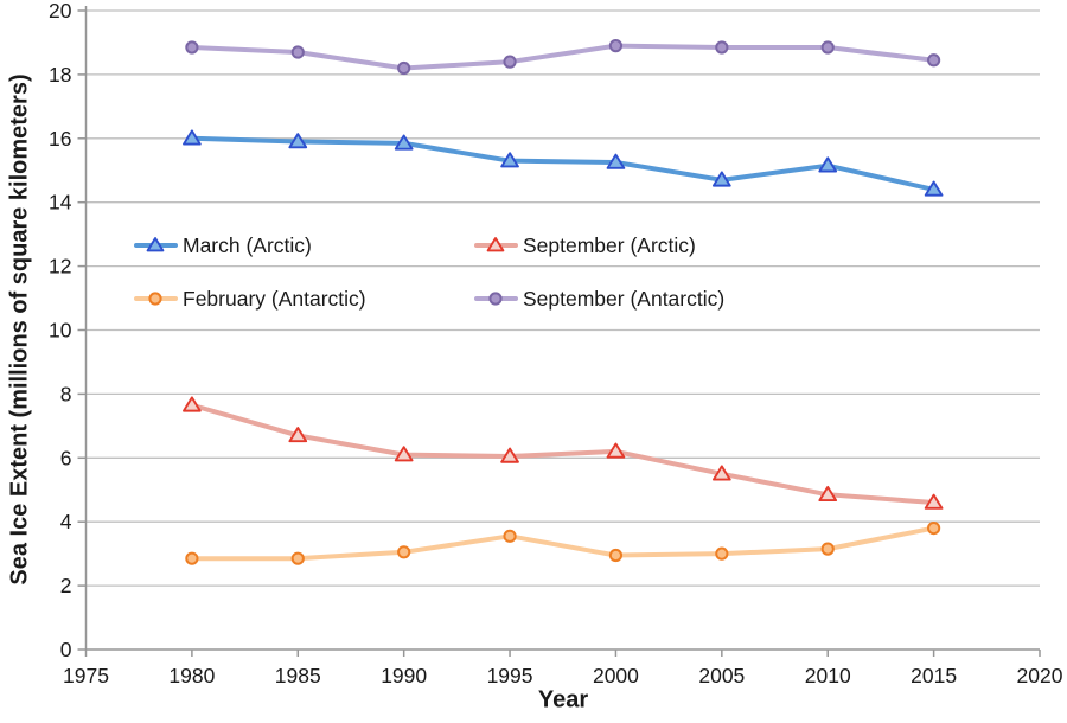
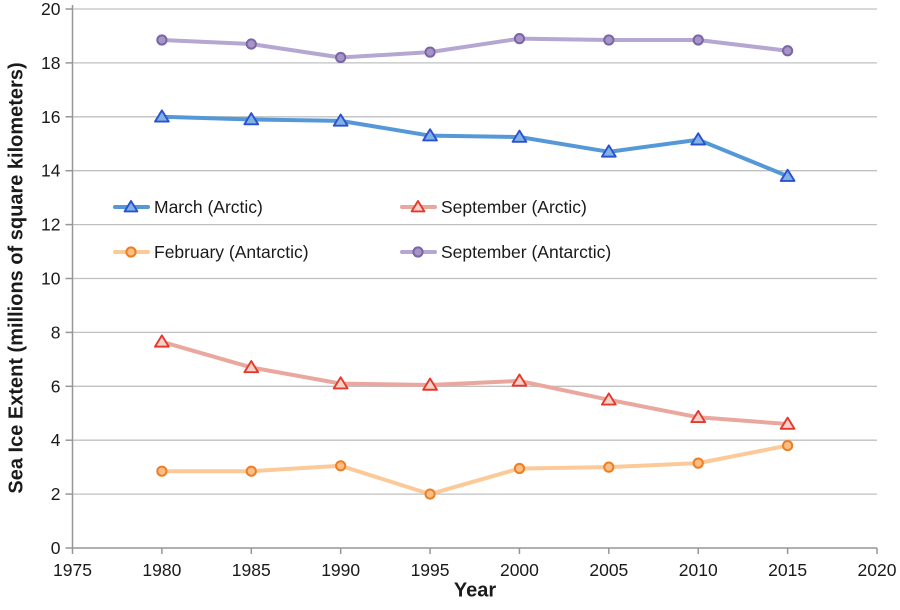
February (Antarctic)/1995: 3.5 -> 2.0
March (Arctic)/2015: 14.4 -> 13.8
